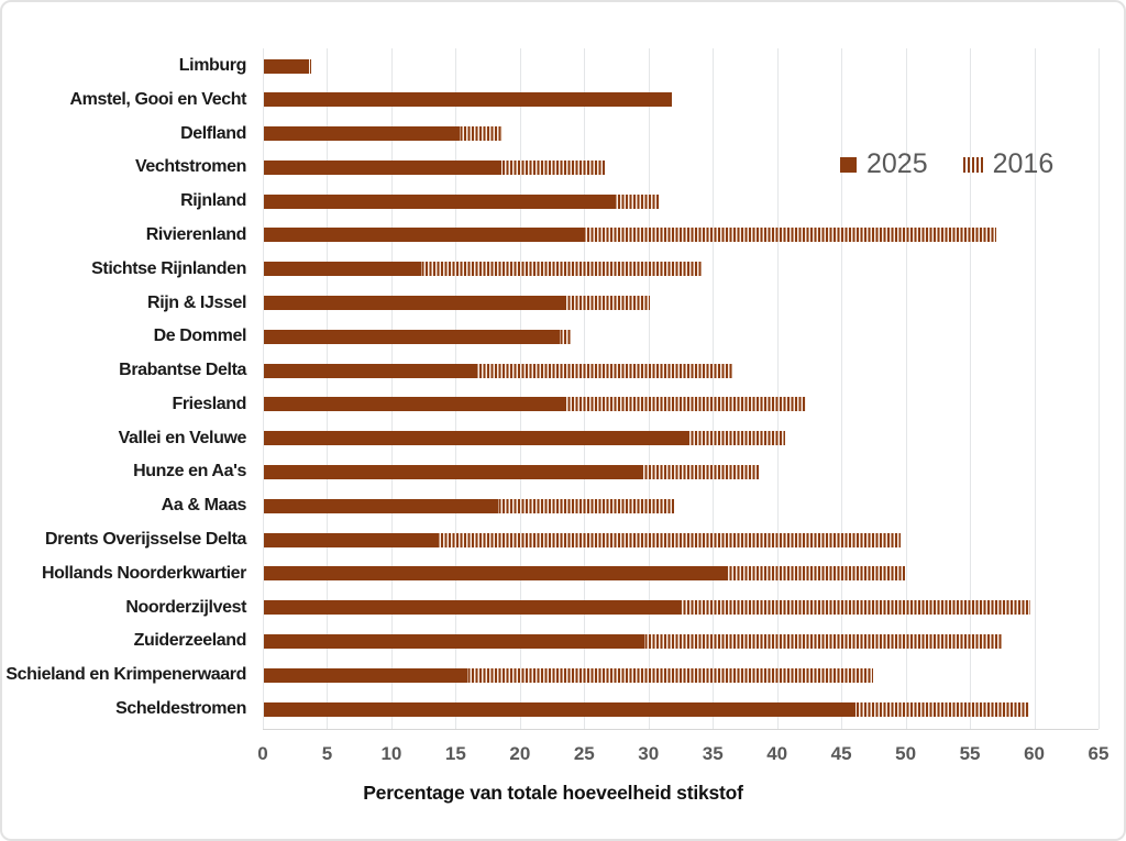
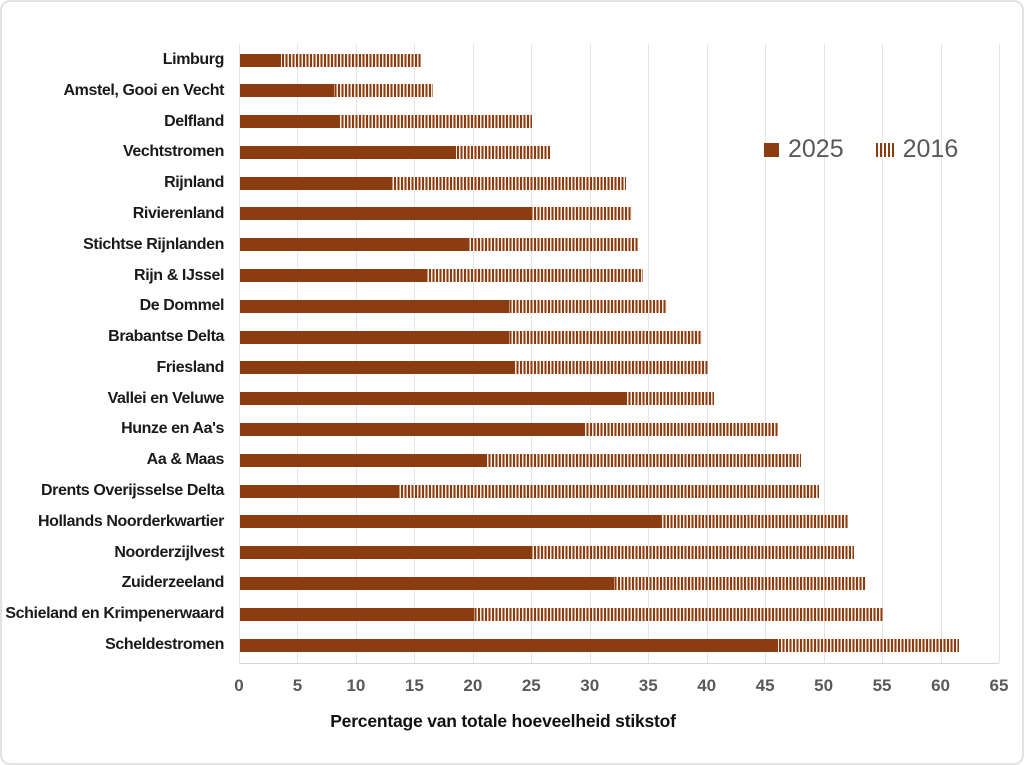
2016/Limburg: 3.7 -> 15.5
2025/Amstel, Gooi en Vecht: 31.7 -> 8.0
2025/Delfland: 15.2 -> 8.5
2016/Delfland: 18.6 -> 25.0
2025/Rijnland: 27.3 -> 13.0
2016/Rijnland: 30.8 -> 33.0
2016/Rivierenland: 57.0 -> 33.5
2025/Stichtse Rijnlanden: 12.2 -> 19.5
2025/Rijn & IJssel: 23.4 -> 16.0
2016/Rijn & IJssel: 30.0 -> 34.5
2016/De Dommel: 23.9 -> 36.5
2025/Brabantse Delta: 16.5 -> 23.0
2016/Brabantse Delta: 36.4 -> 39.5
2016/Friesland: 42.2 -> 40.0
2016/Hunze en Aa's: 38.5 -> 46.0
2025/Aa & Maas: 18.2 -> 21.0
2016/Aa & Maas: 31.9 -> 48.0
2016/Hollands Noorderkwartier: 49.9 -> 52.0
2025/Noorderzijlvest: 32.3 -> 25.0
2016/Noorderzijlvest: 59.6 -> 52.5
2025/Zuiderzeeland: 29.6 -> 32.0
2016/Zuiderzeeland: 57.4 -> 53.5
2025/Schieland en Krimpenerwaard: 15.8 -> 20.0
2016/Schieland en Krimpenerwaard: 47.4 -> 55.0
2016/Scheldestromen: 59.5 -> 61.5
